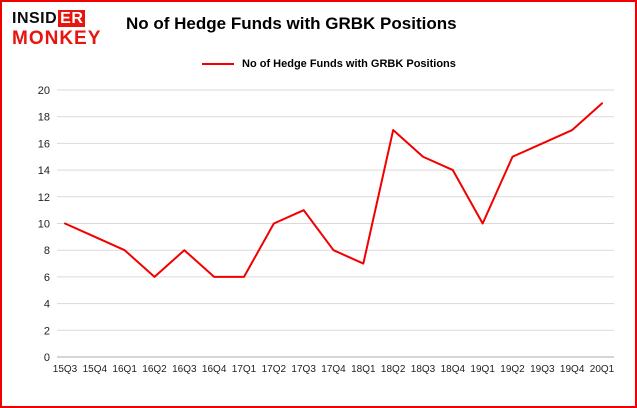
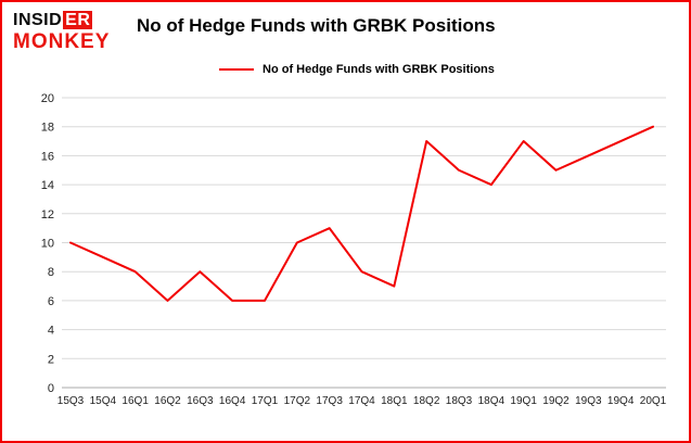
19Q1: 10 -> 17
20Q1: 19 -> 18
